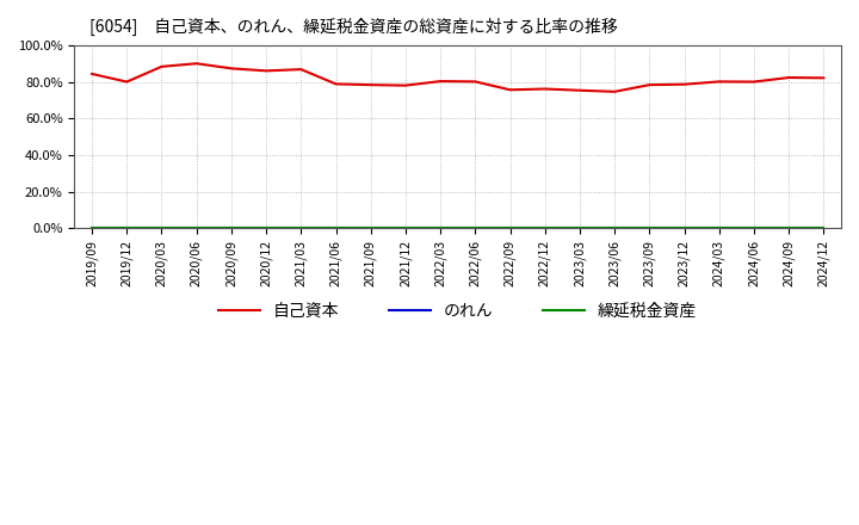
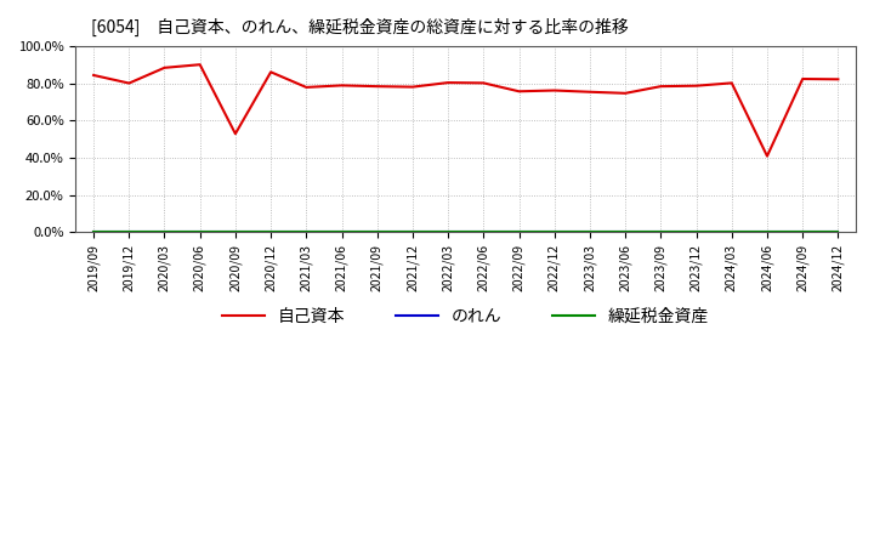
自己資本/2020/09: 88% -> 53%
自己資本/2021/03: 87% -> 78%
自己資本/2024/06: 80% -> 41%
